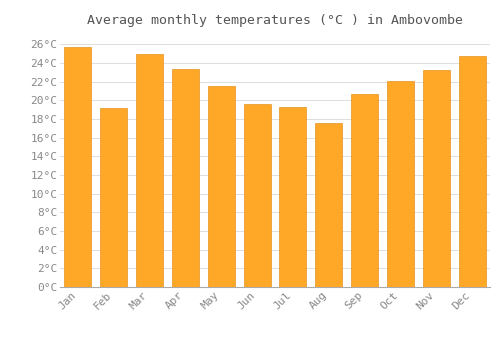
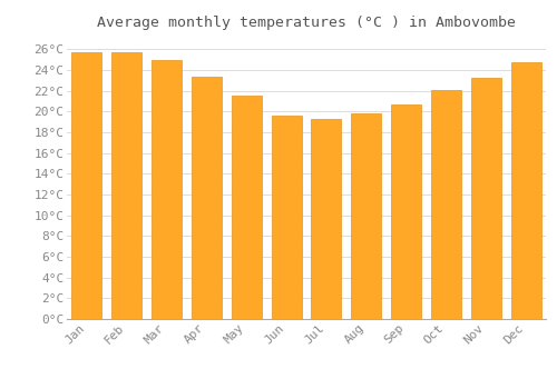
Feb: 19.2°C -> 25.7°C
Aug: 17.6°C -> 19.8°C
